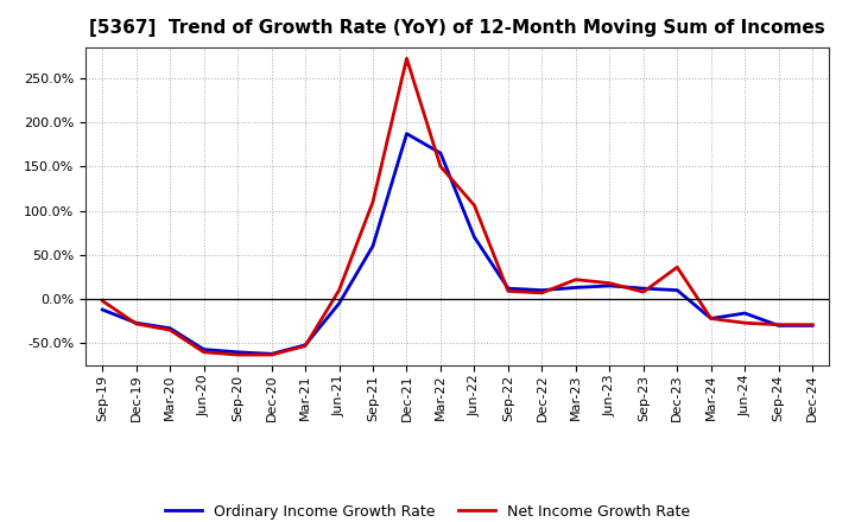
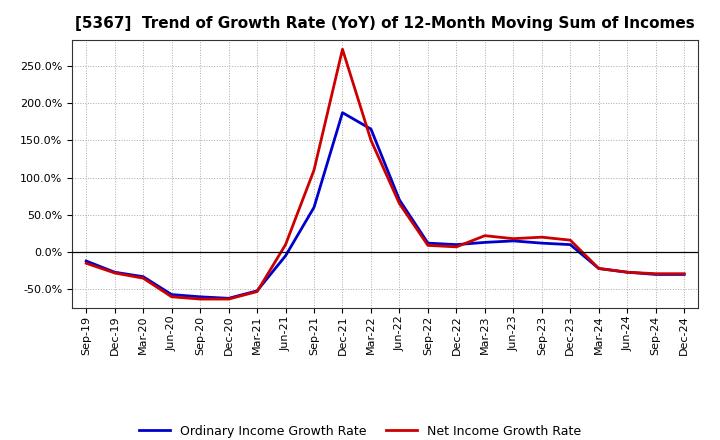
Net Income Growth Rate/Sep-19: -2% -> -15%
Net Income Growth Rate/Jun-22: 106% -> 65%
Net Income Growth Rate/Sep-23: 8% -> 20%
Net Income Growth Rate/Dec-23: 36% -> 16%
Ordinary Income Growth Rate/Jun-24: -16% -> -27%
